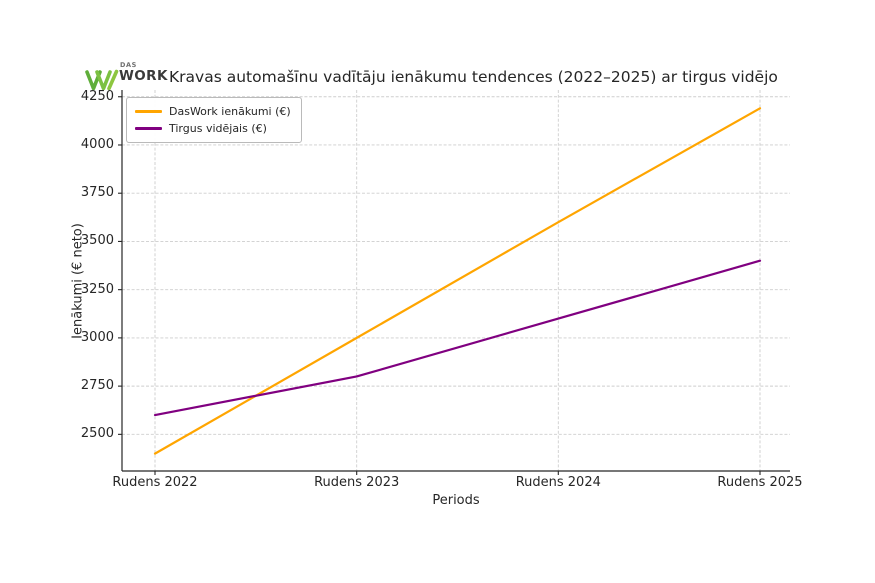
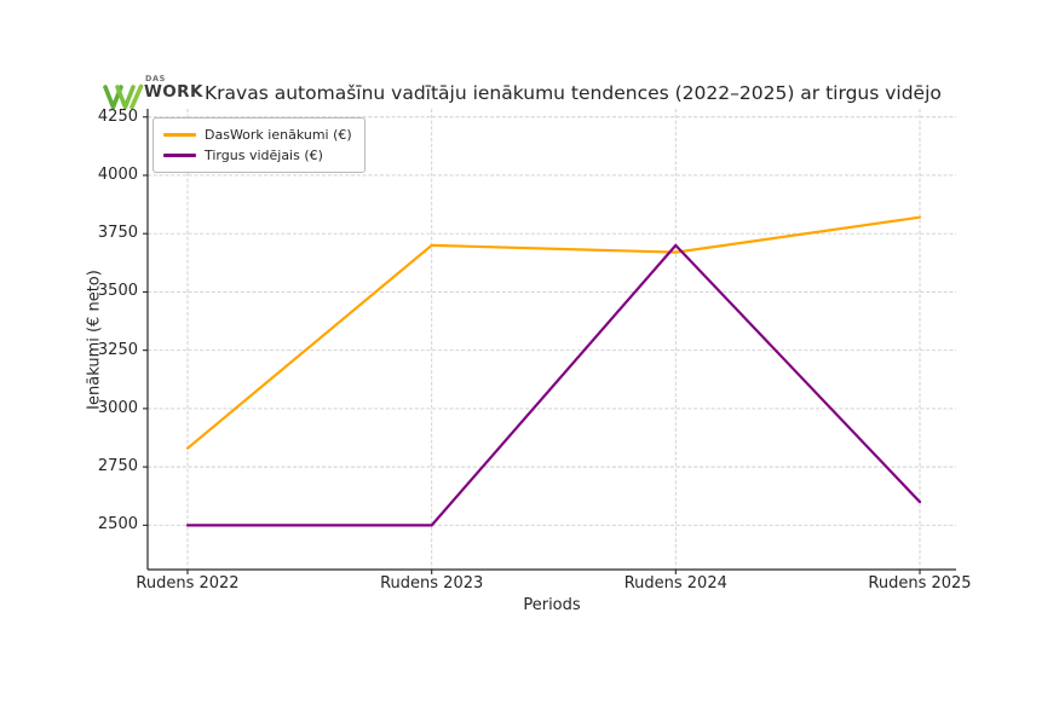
DasWork ienākumi (€)/Rudens 2022: 2400 -> 2830
Tirgus vidējais (€)/Rudens 2022: 2600 -> 2500
DasWork ienākumi (€)/Rudens 2023: 3000 -> 3700
Tirgus vidējais (€)/Rudens 2023: 2800 -> 2500
DasWork ienākumi (€)/Rudens 2024: 3600 -> 3670
Tirgus vidējais (€)/Rudens 2024: 3100 -> 3700
DasWork ienākumi (€)/Rudens 2025: 4190 -> 3820
Tirgus vidējais (€)/Rudens 2025: 3400 -> 2600
